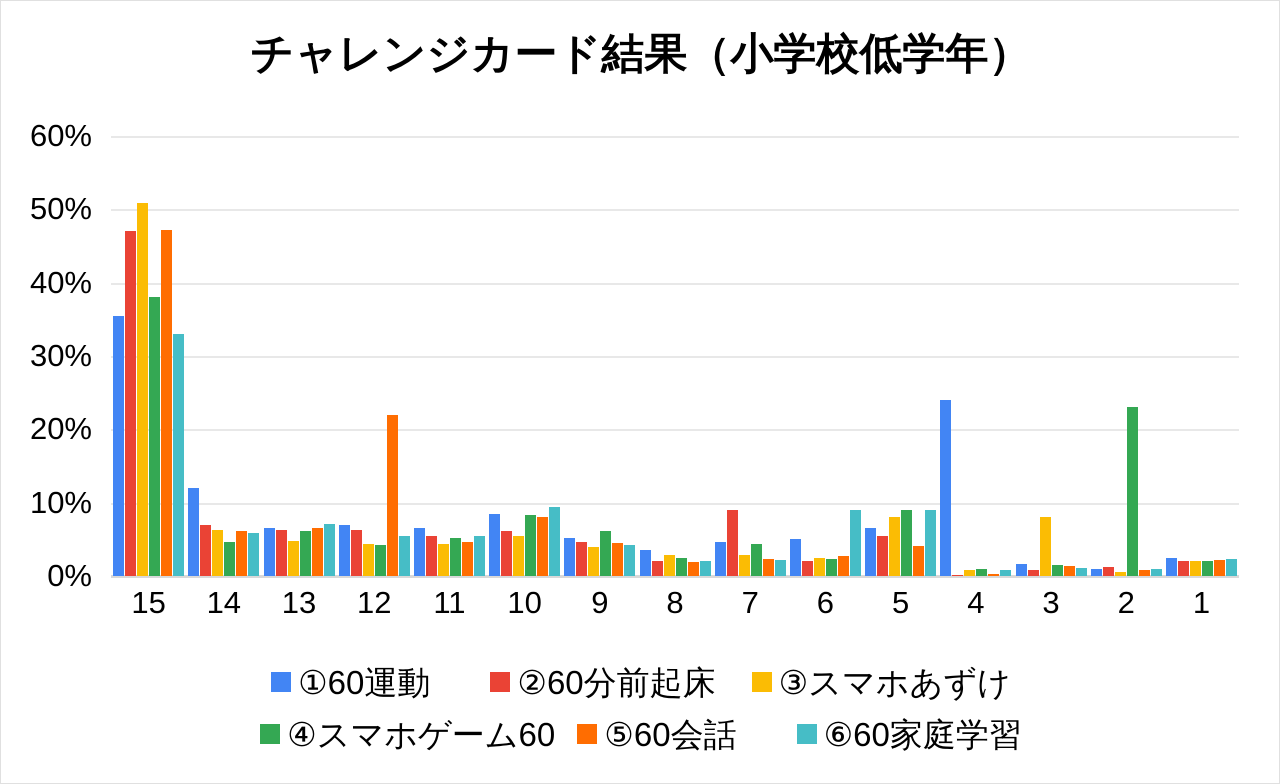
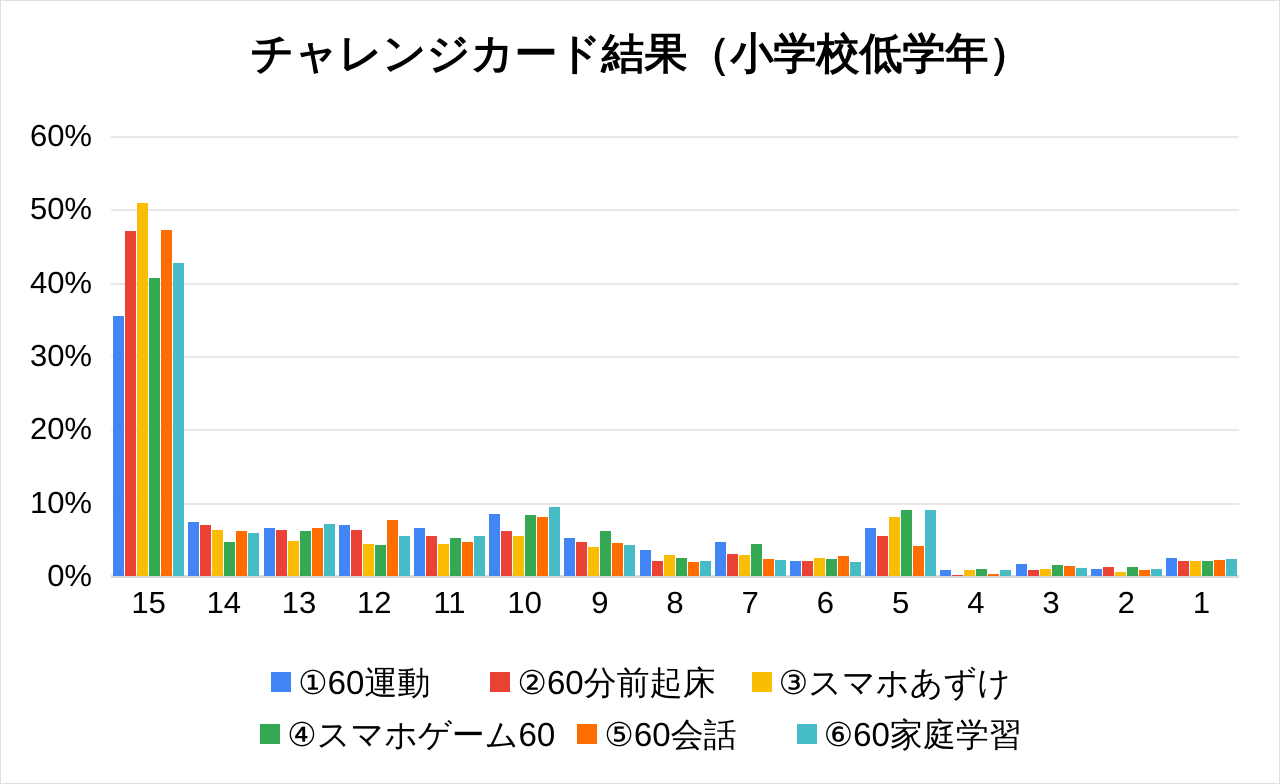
④スマホゲーム60/15: 38% -> 41%
⑥60家庭学習/15: 33% -> 43%
①60運動/14: 12% -> 7%
⑤60会話/12: 22% -> 8%
②60分前起床/7: 9% -> 3%
①60運動/6: 5% -> 2%
⑥60家庭学習/6: 9% -> 2%
①60運動/4: 24% -> 1%
③スマホあずけ/3: 8% -> 1%
④スマホゲーム60/2: 23% -> 1%
